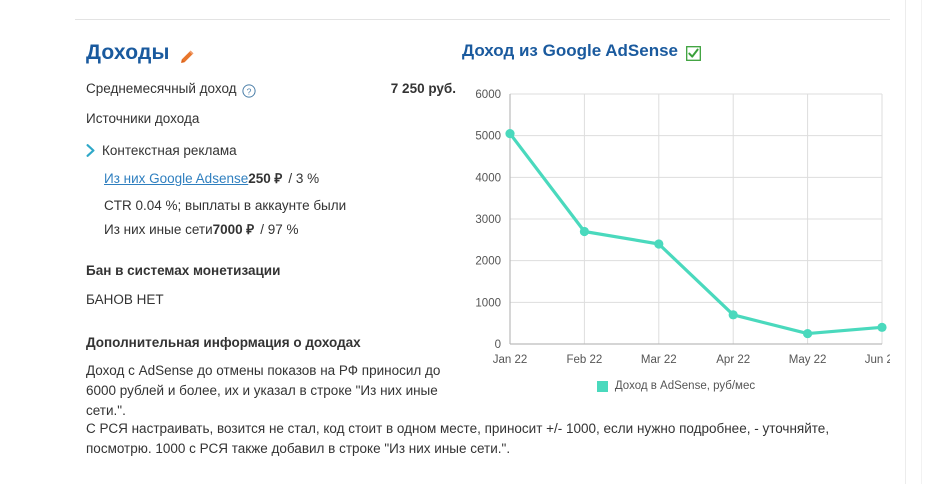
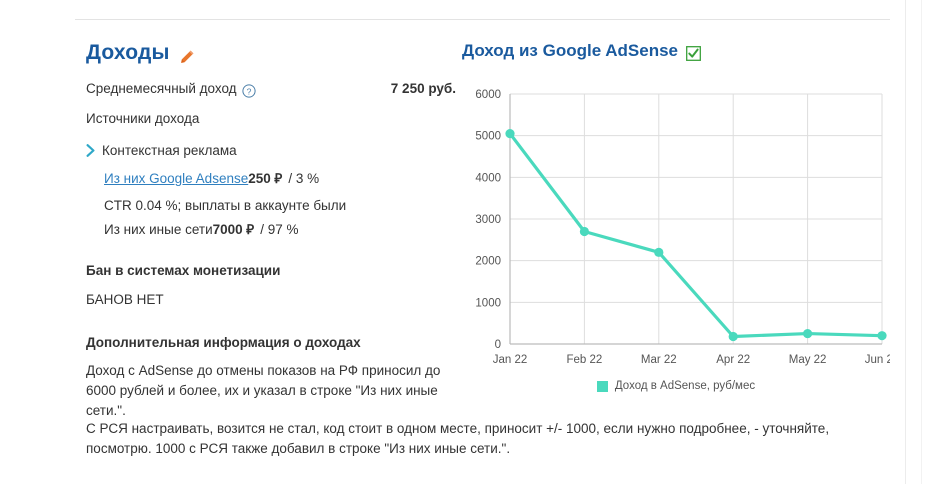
Mar 22: 2400 -> 2200
Apr 22: 700 -> 200
Jun 22: 400 -> 200
